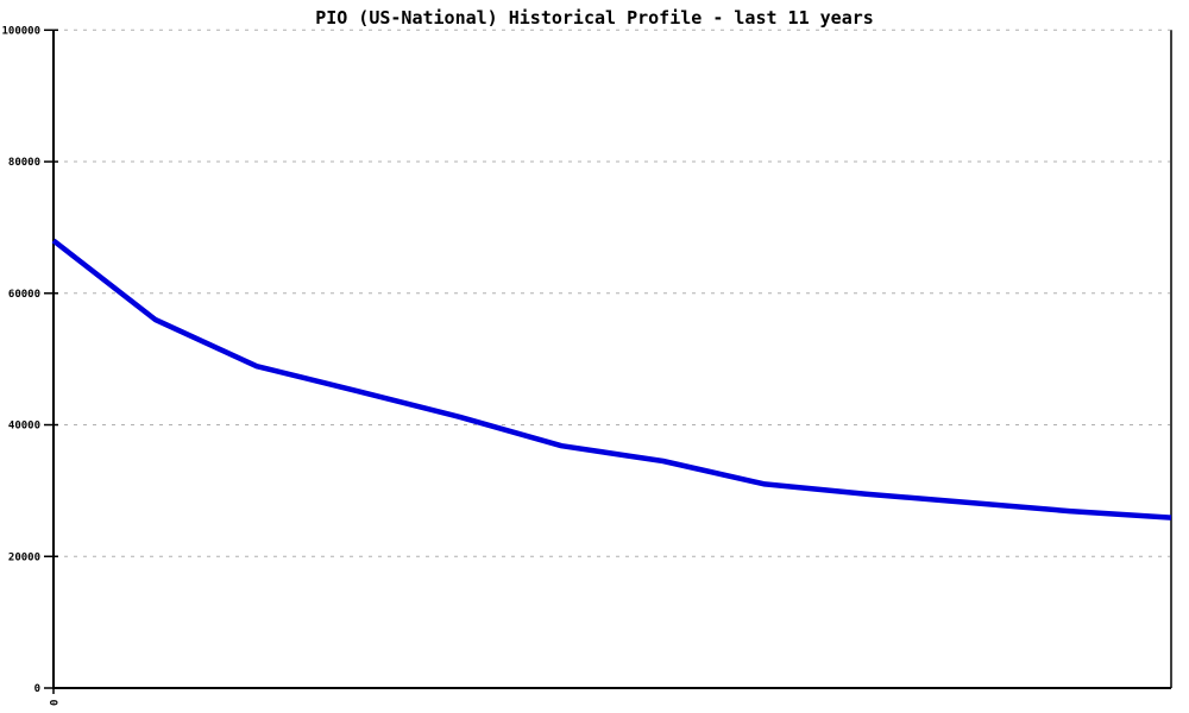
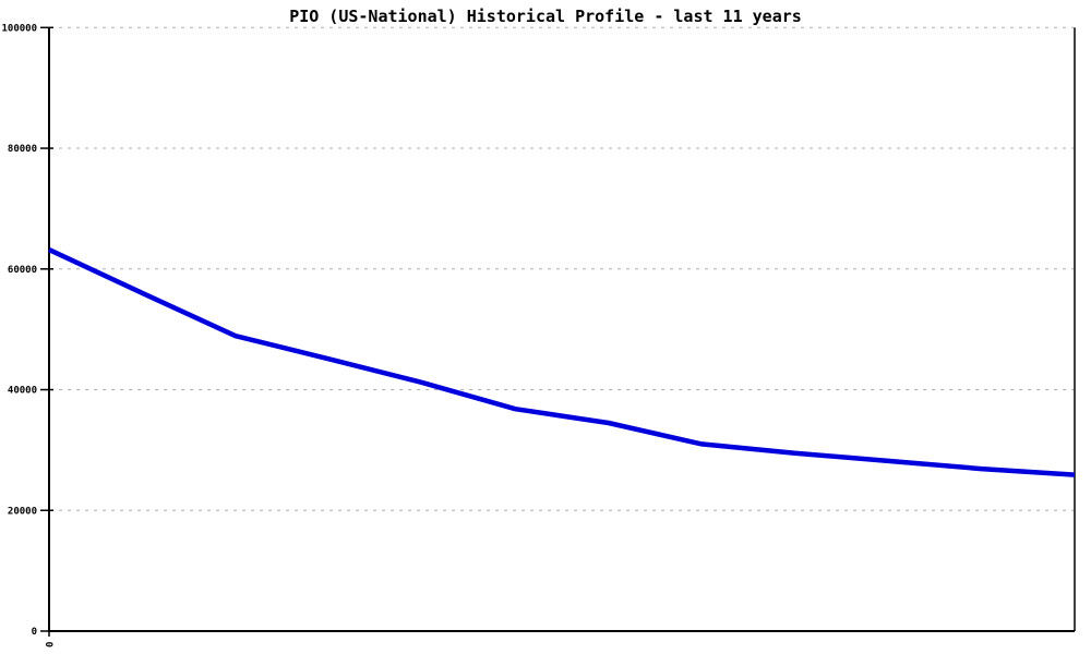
0: 68000 -> 63000
